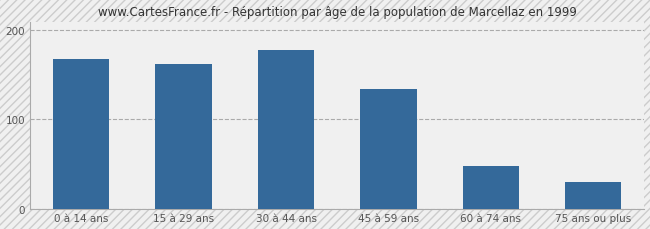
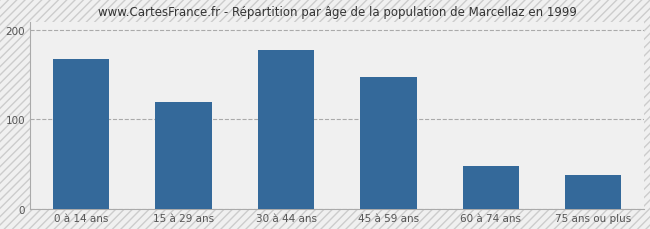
15 à 29 ans: 162 -> 120
45 à 59 ans: 134 -> 148
75 ans ou plus: 30 -> 38
